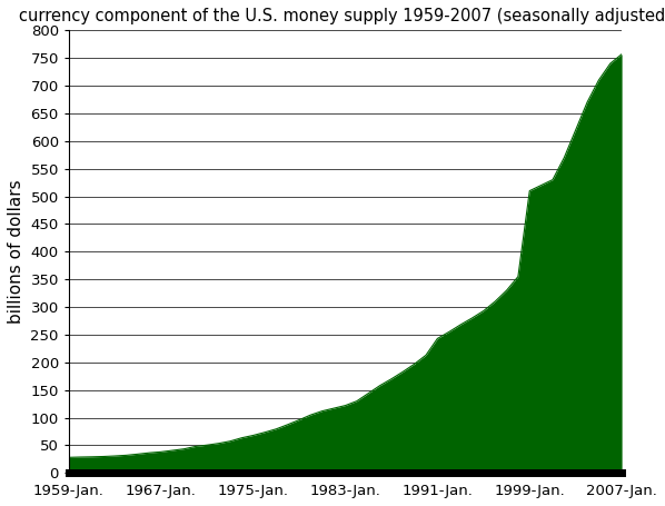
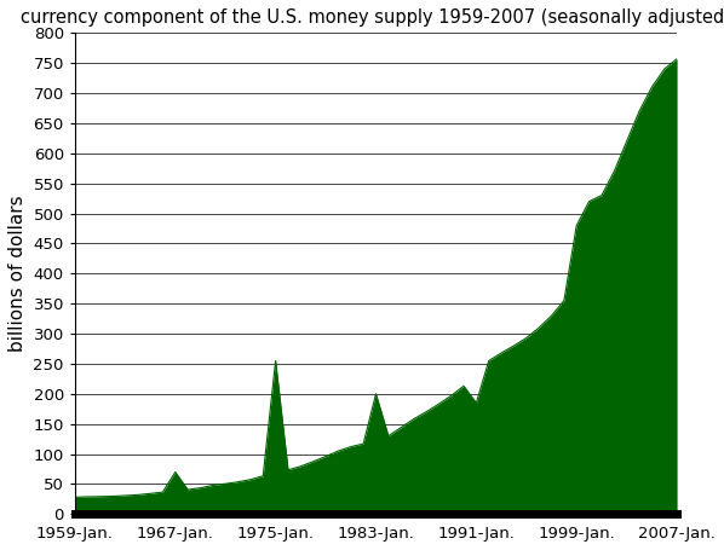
1967-Jan.: 38 -> 70
1975-Jan.: 68 -> 255
1983-Jan.: 122 -> 200
1991-Jan.: 243 -> 185
1999-Jan.: 510 -> 480
